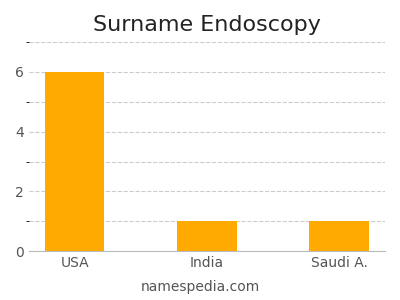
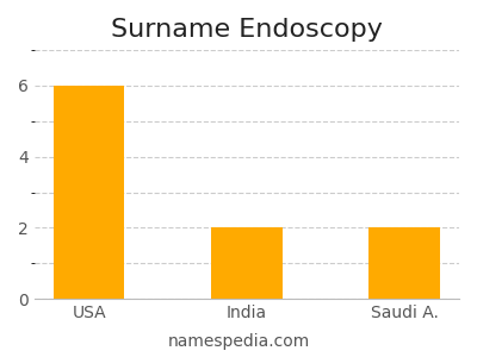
India: 1 -> 2
Saudi A.: 1 -> 2
